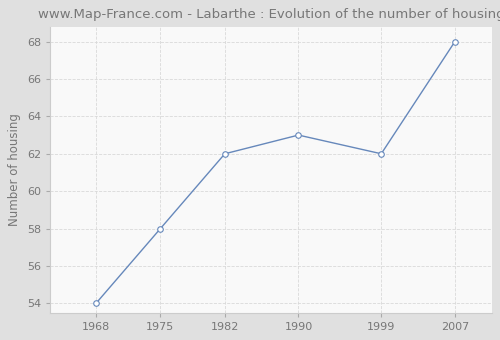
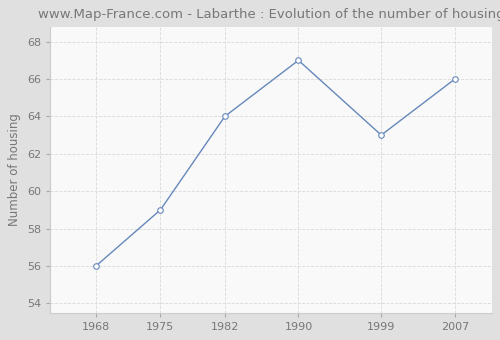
1968: 54 -> 56
1975: 58 -> 59
1982: 62 -> 64
1990: 63 -> 67
1999: 62 -> 63
2007: 68 -> 66
